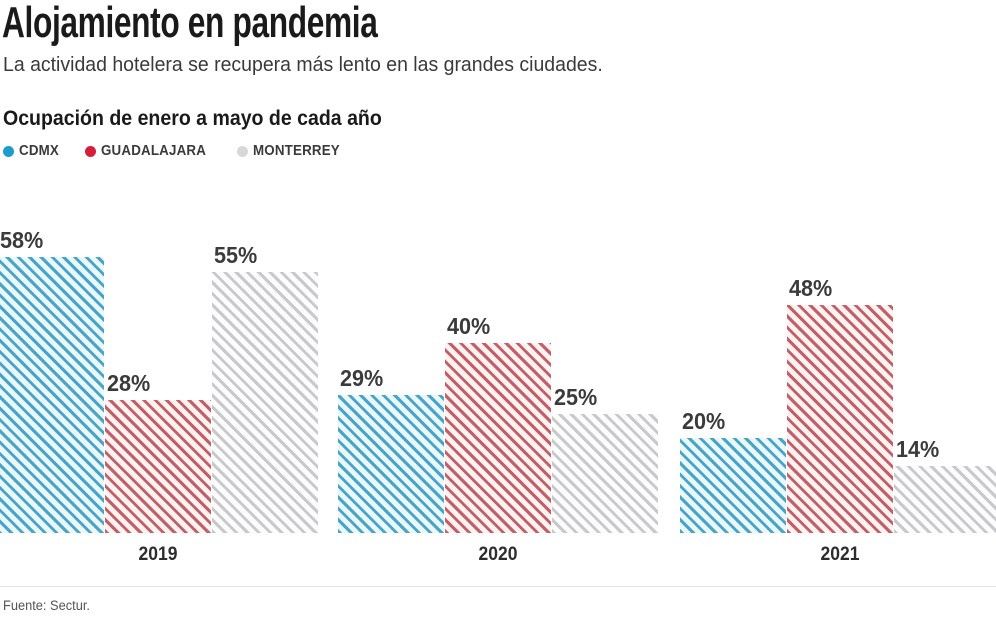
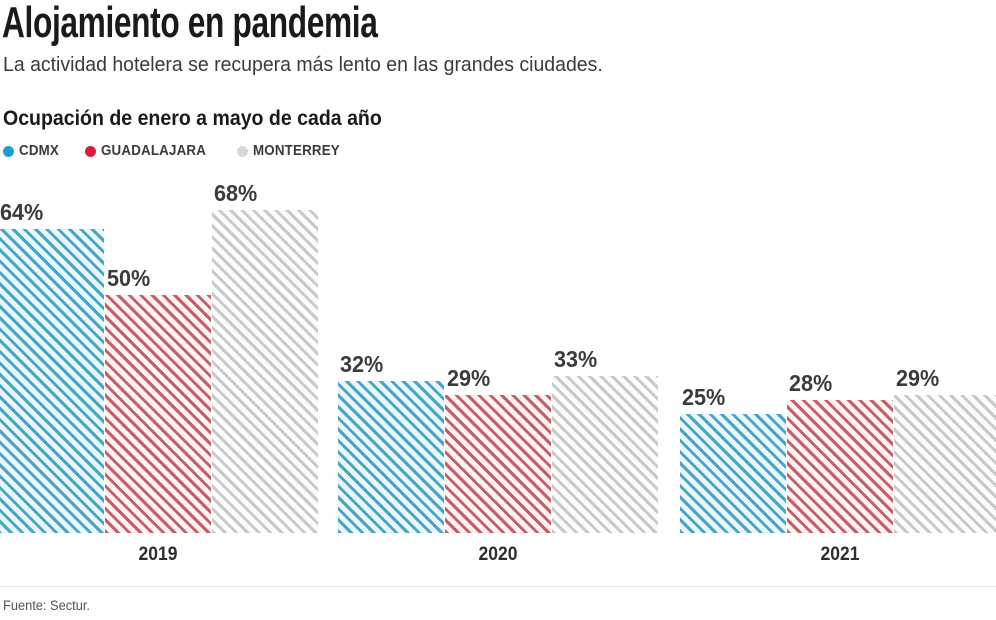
CDMX/2019: 58% -> 64%
GUADALAJARA/2019: 28% -> 50%
MONTERREY/2019: 55% -> 68%
CDMX/2020: 29% -> 32%
GUADALAJARA/2020: 40% -> 29%
MONTERREY/2020: 25% -> 33%
CDMX/2021: 20% -> 25%
GUADALAJARA/2021: 48% -> 28%
MONTERREY/2021: 14% -> 29%
